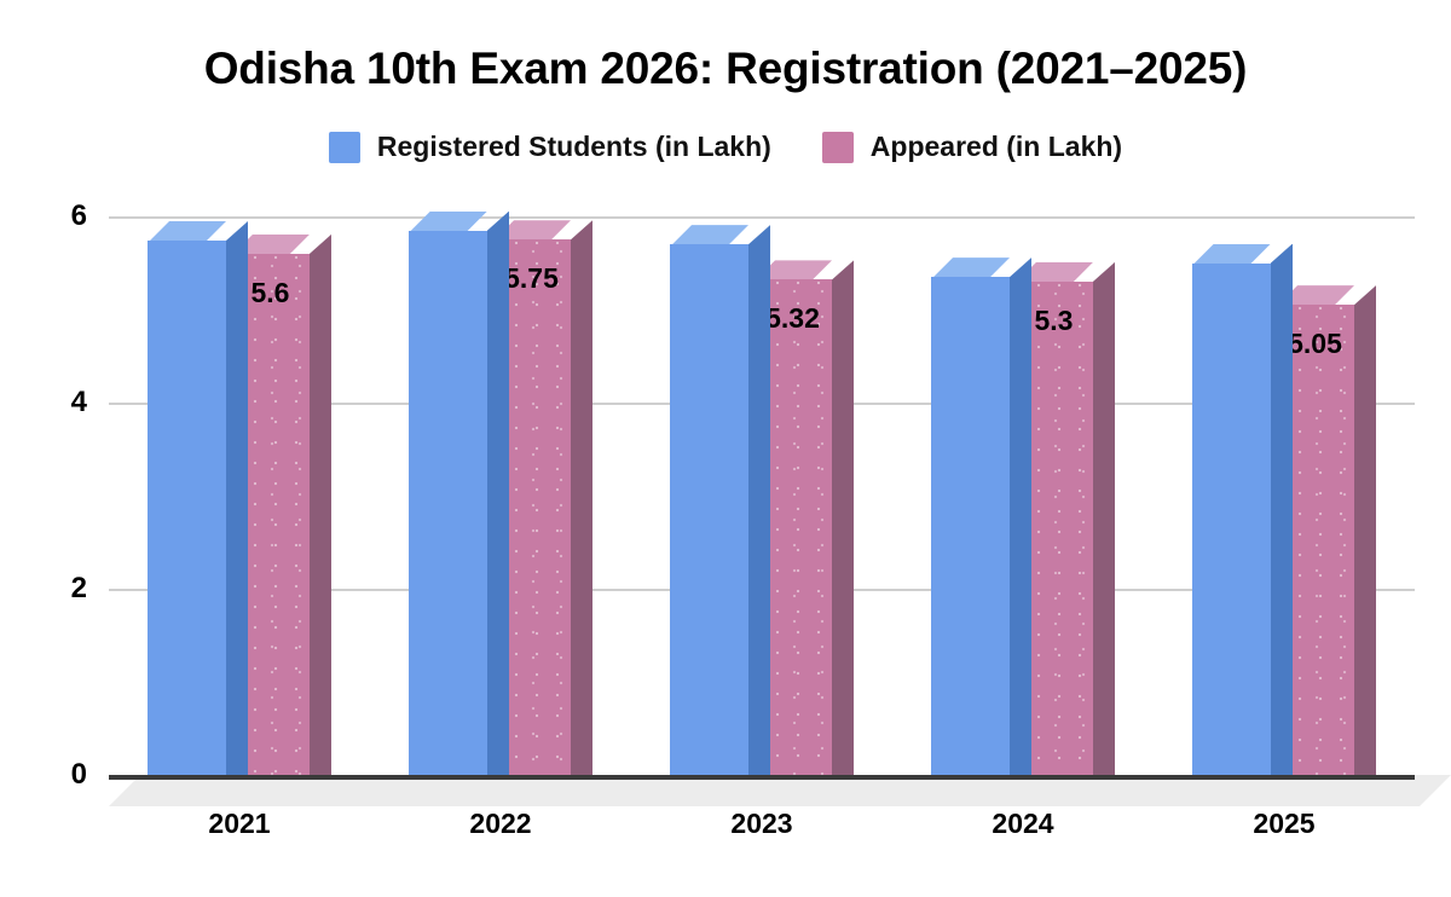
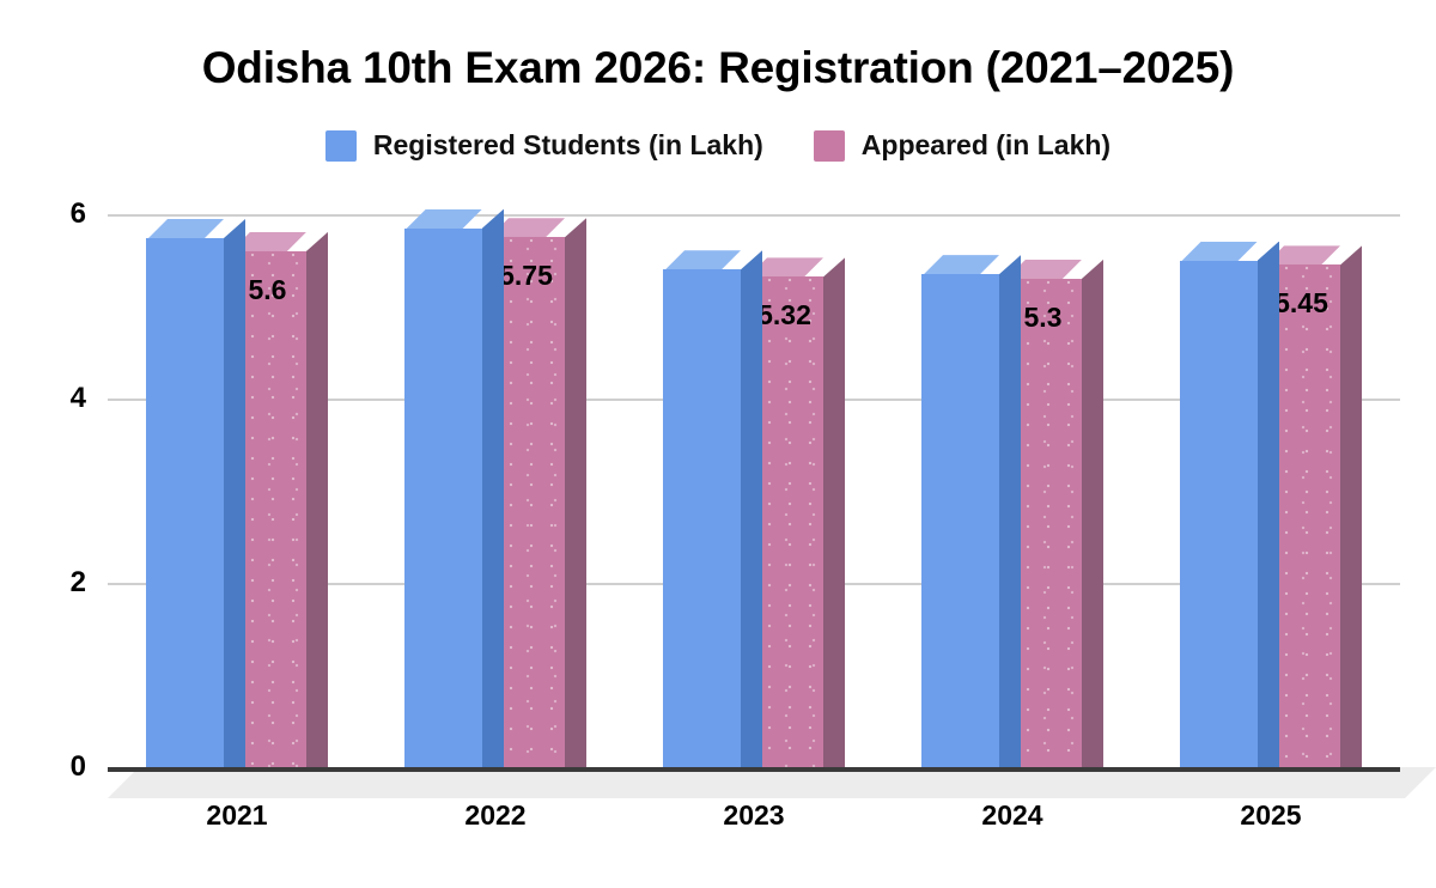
Registered Students (in Lakh)/2023: 5.7 -> 5.4
Appeared (in Lakh)/2025: 5.05 -> 5.45
